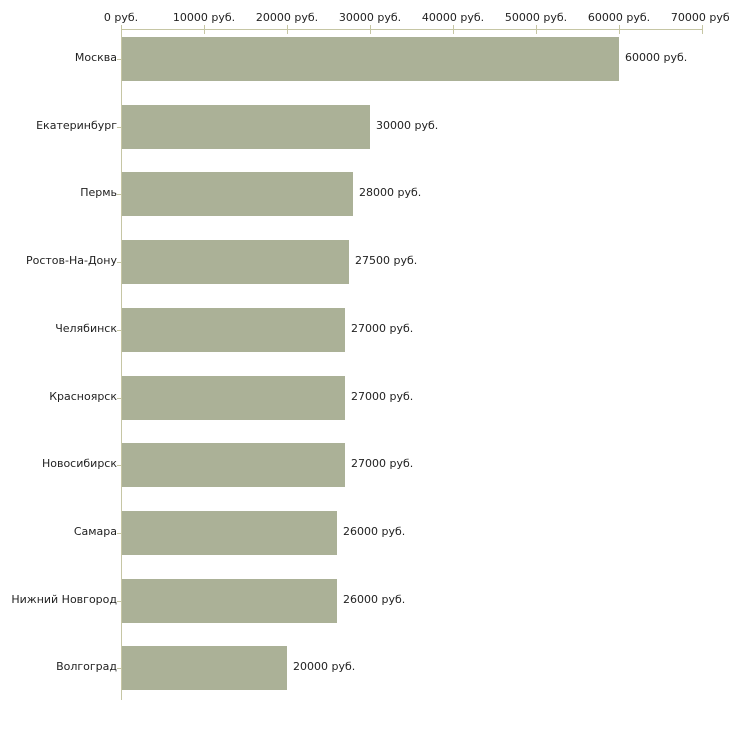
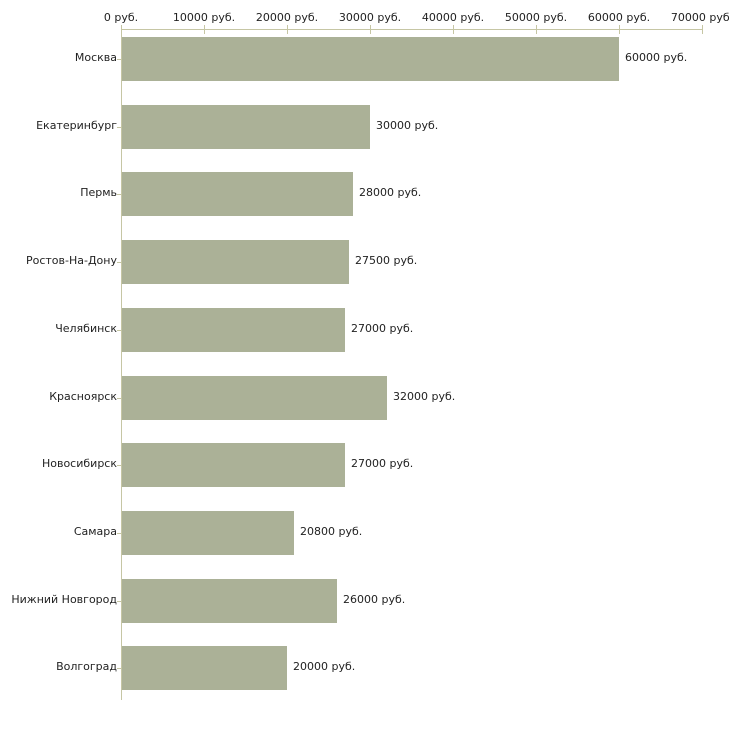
Красноярск: 27000 -> 32000
Самара: 26000 -> 20800
